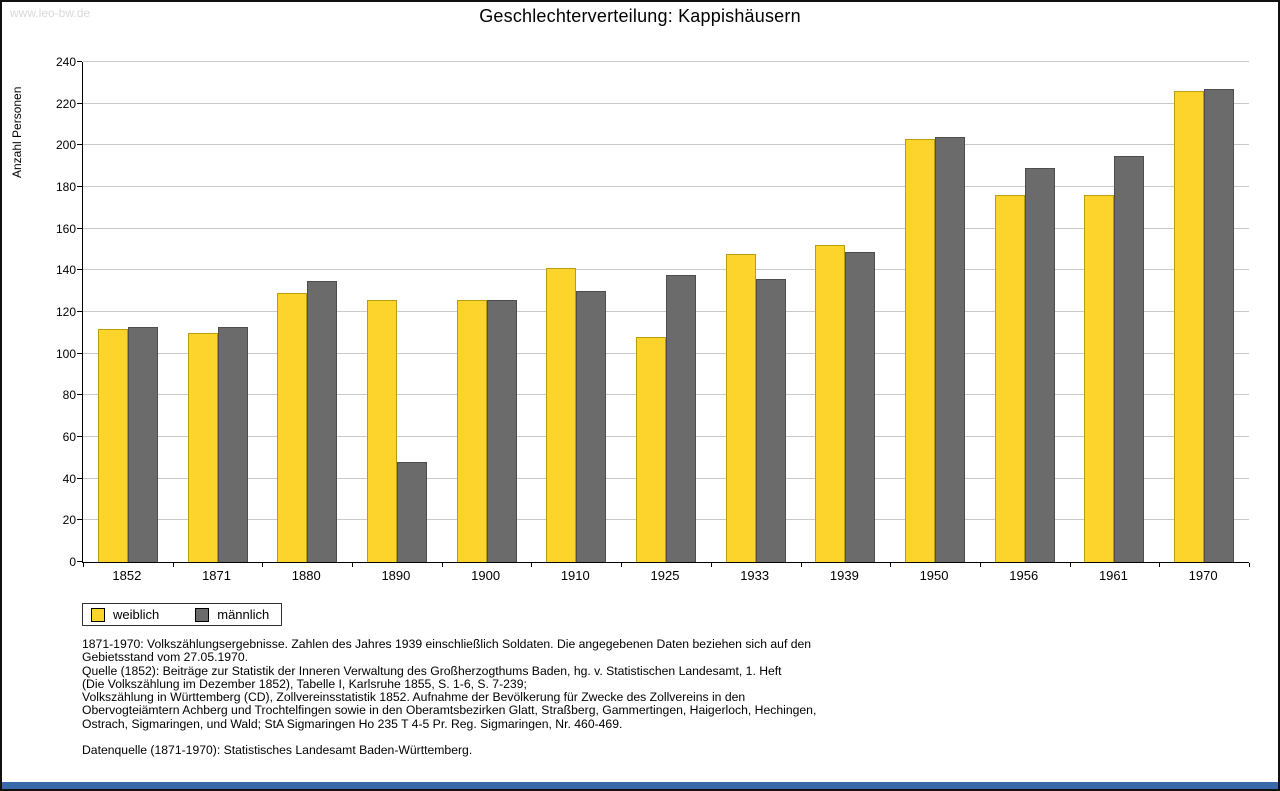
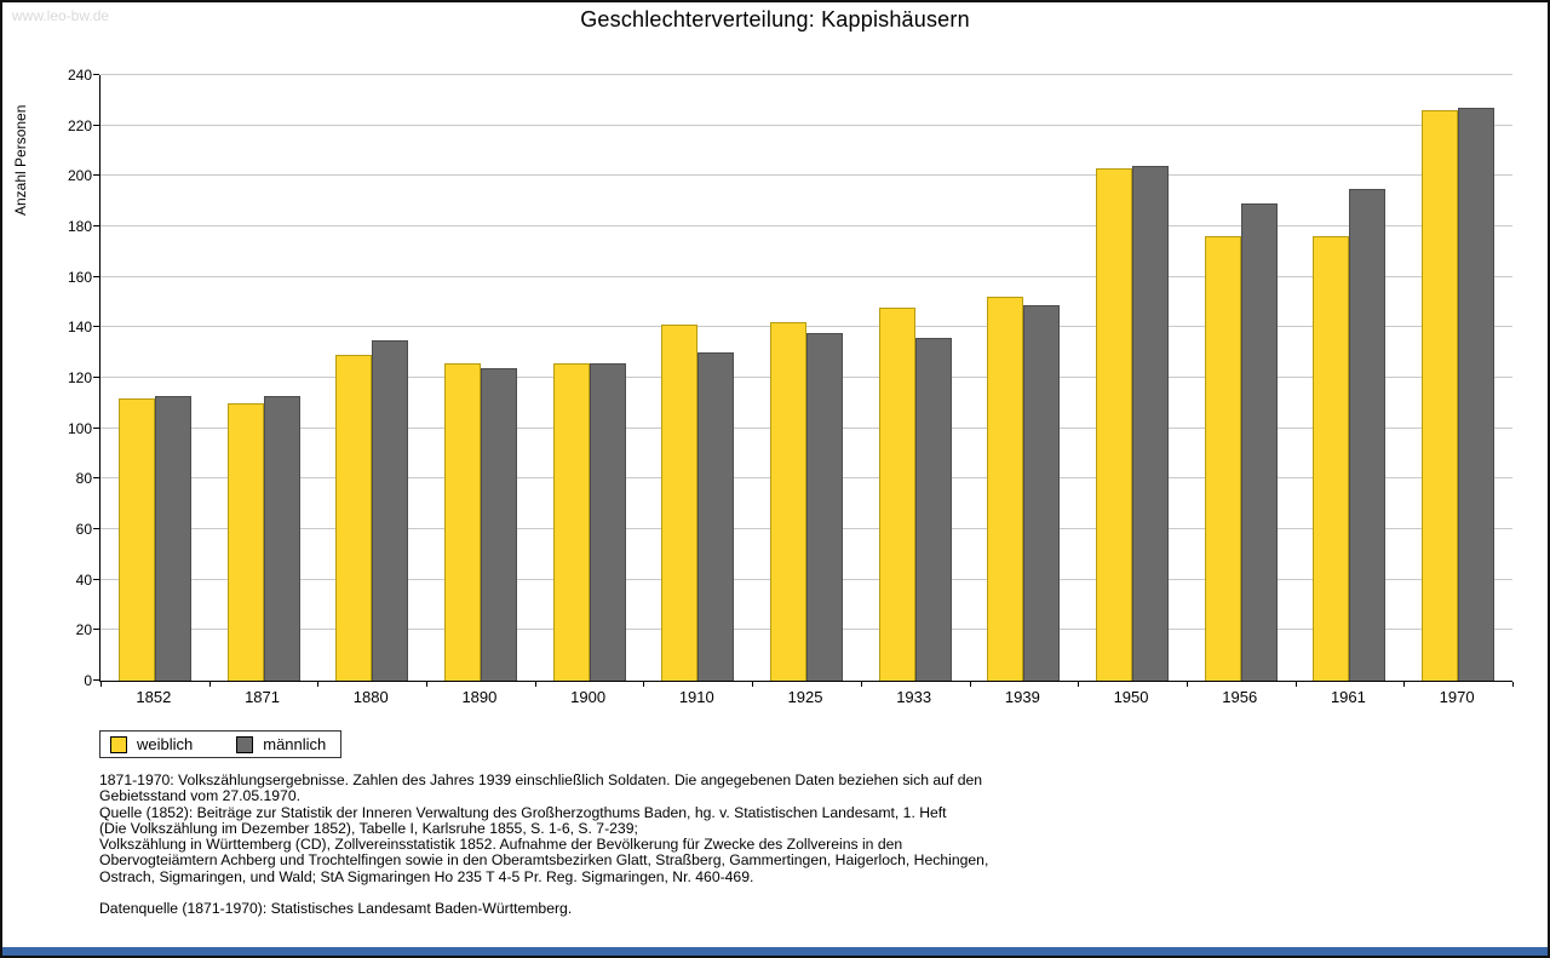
männlich/1890: 48 -> 124
weiblich/1925: 108 -> 142
